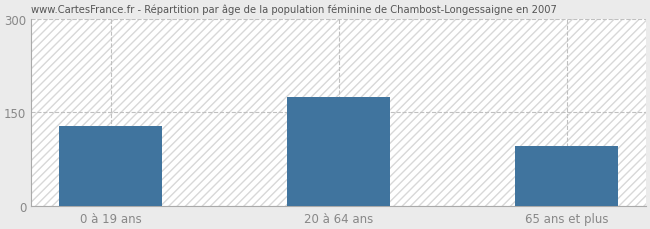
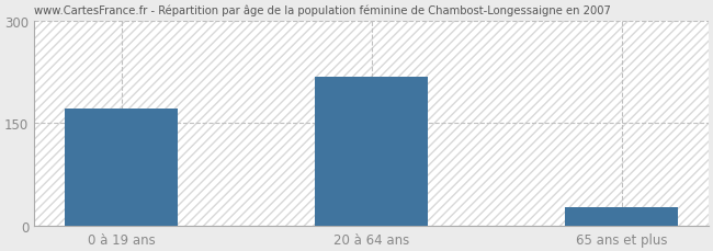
0 à 19 ans: 128 -> 172
20 à 64 ans: 175 -> 218
65 ans et plus: 96 -> 28
